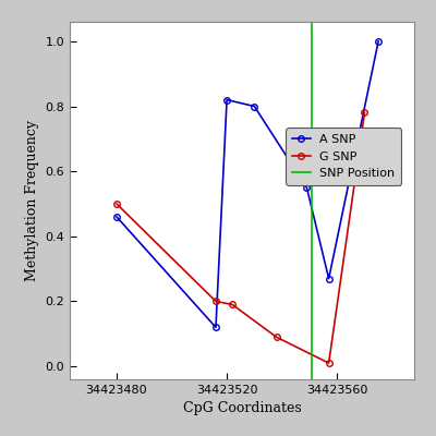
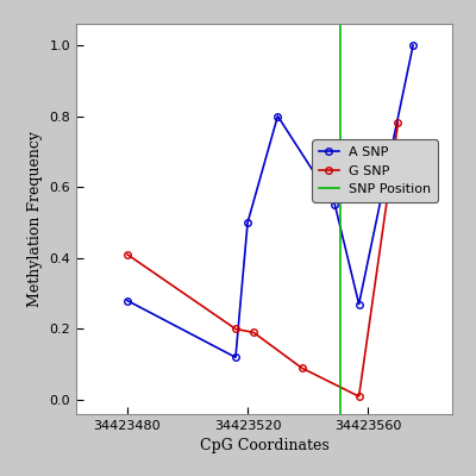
A SNP/34423480: 0.46 -> 0.28
G SNP/34423480: 0.50 -> 0.41
A SNP/34423520: 0.82 -> 0.50
